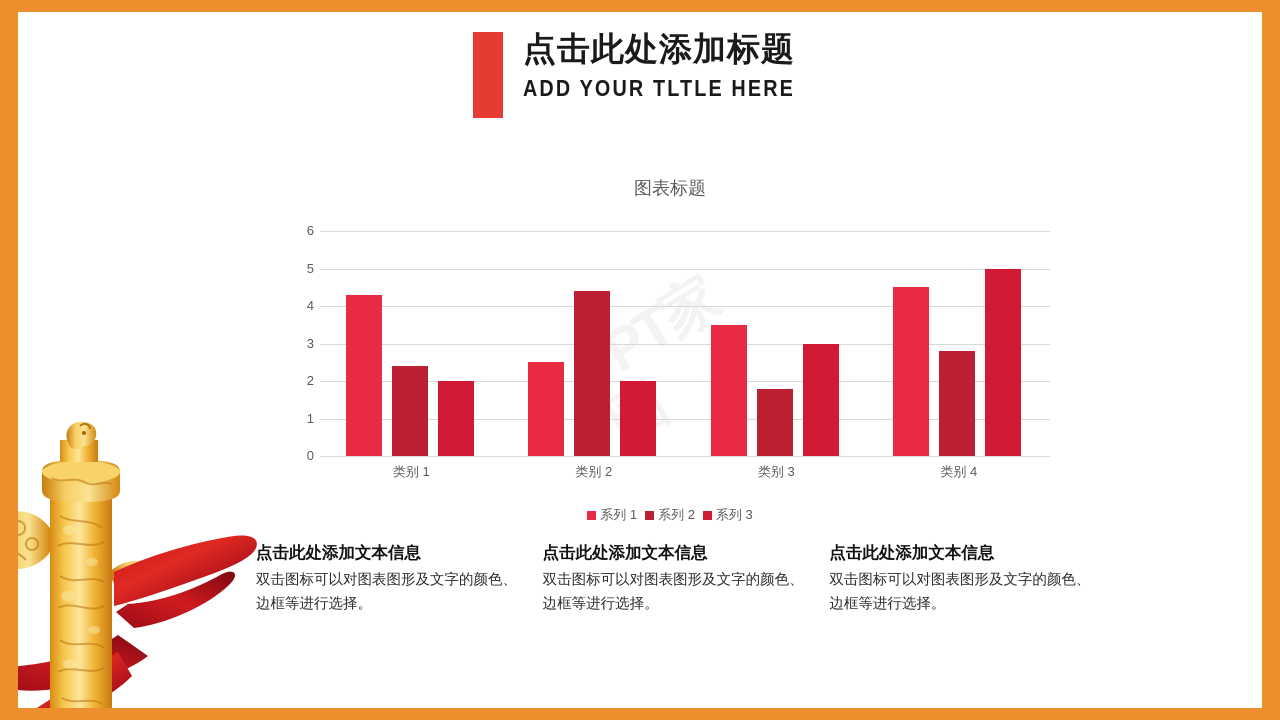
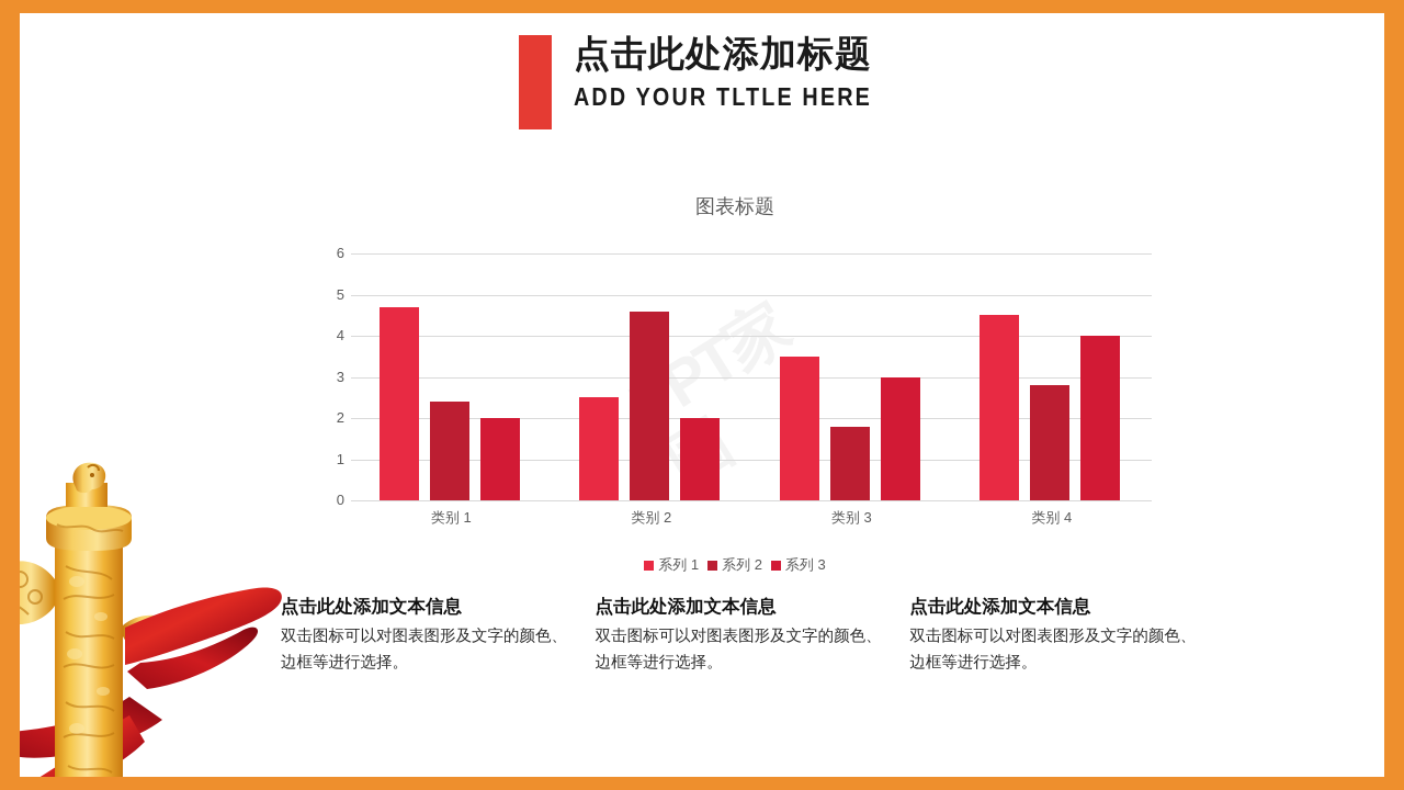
系列 1/类别 1: 4.3 -> 4.7
系列 2/类别 2: 4.4 -> 4.6
系列 3/类别 4: 5 -> 4
